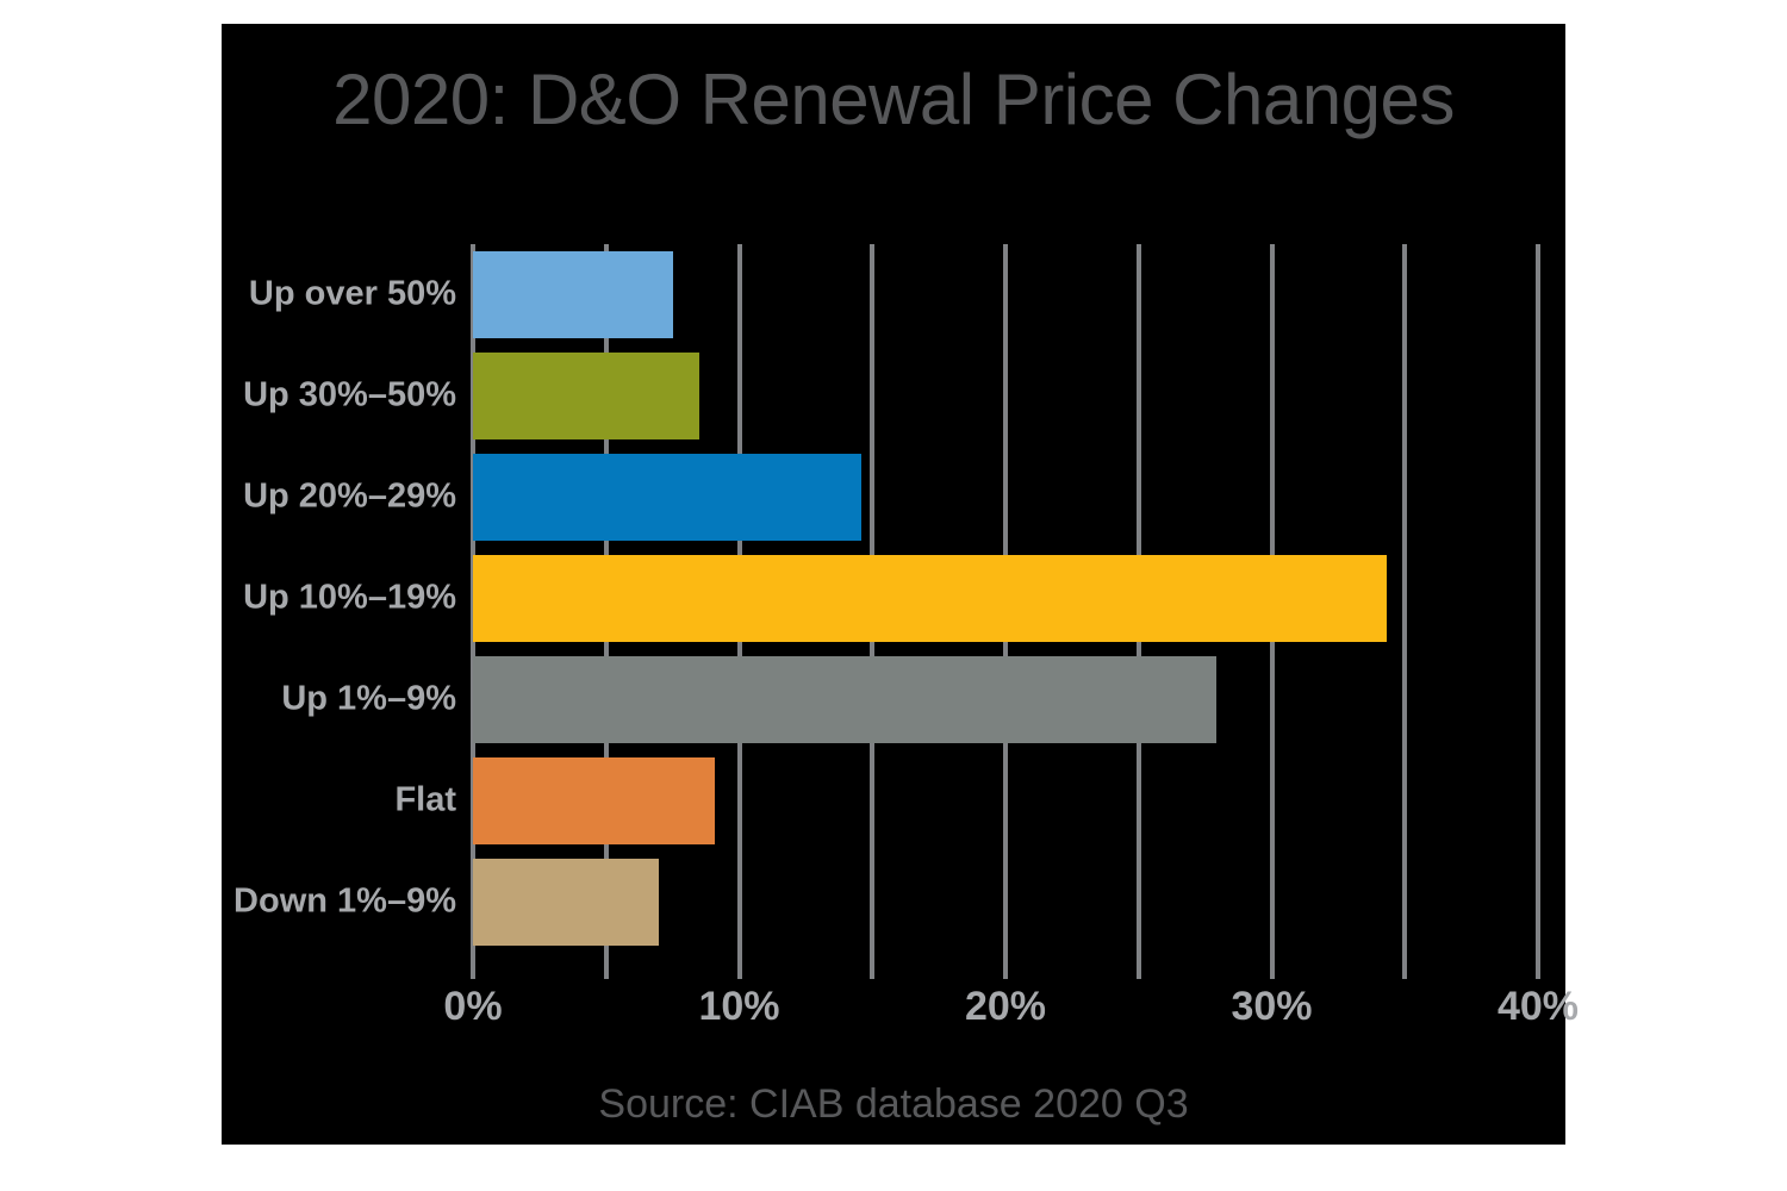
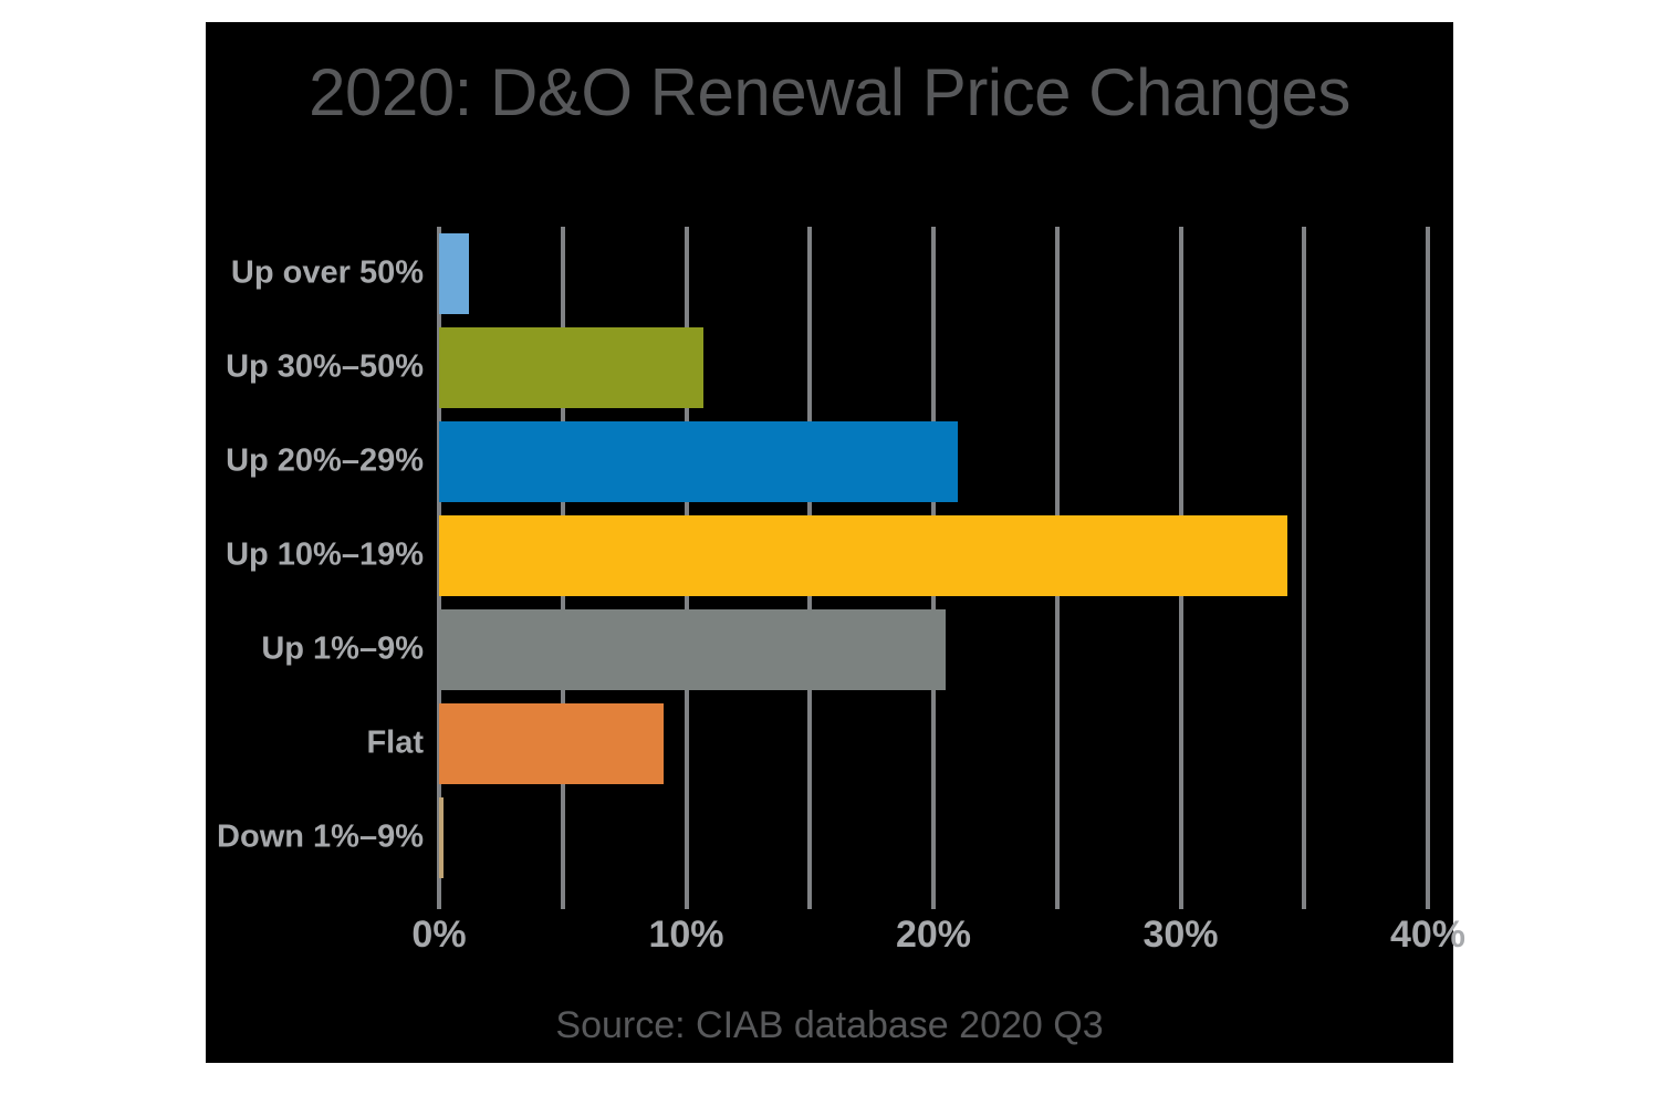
Up over 50%: 7.5% -> 1.2%
Up 30%–50%: 8.5% -> 10.7%
Up 20%–29%: 14.6% -> 21.0%
Up 1%–9%: 27.9% -> 20.5%
Down 1%–9%: 7.0% -> 0.2%
